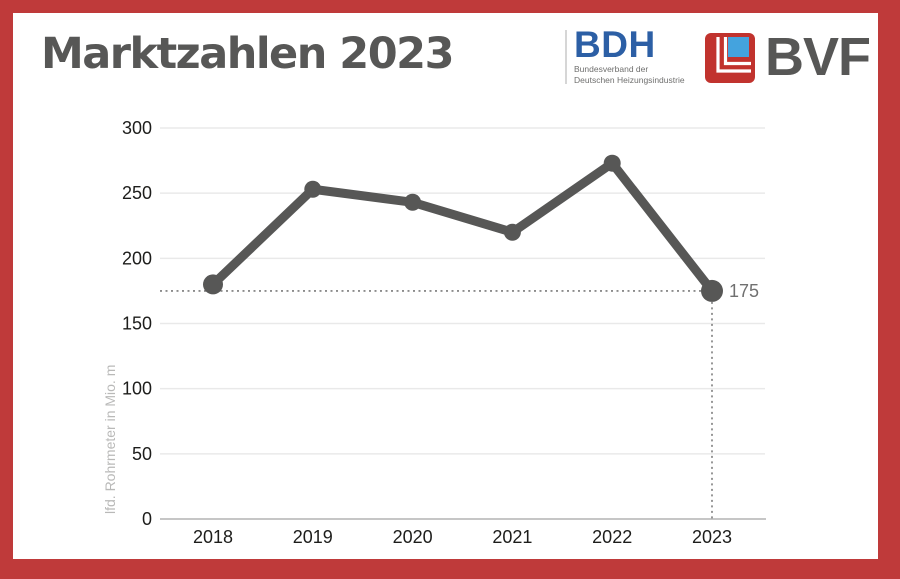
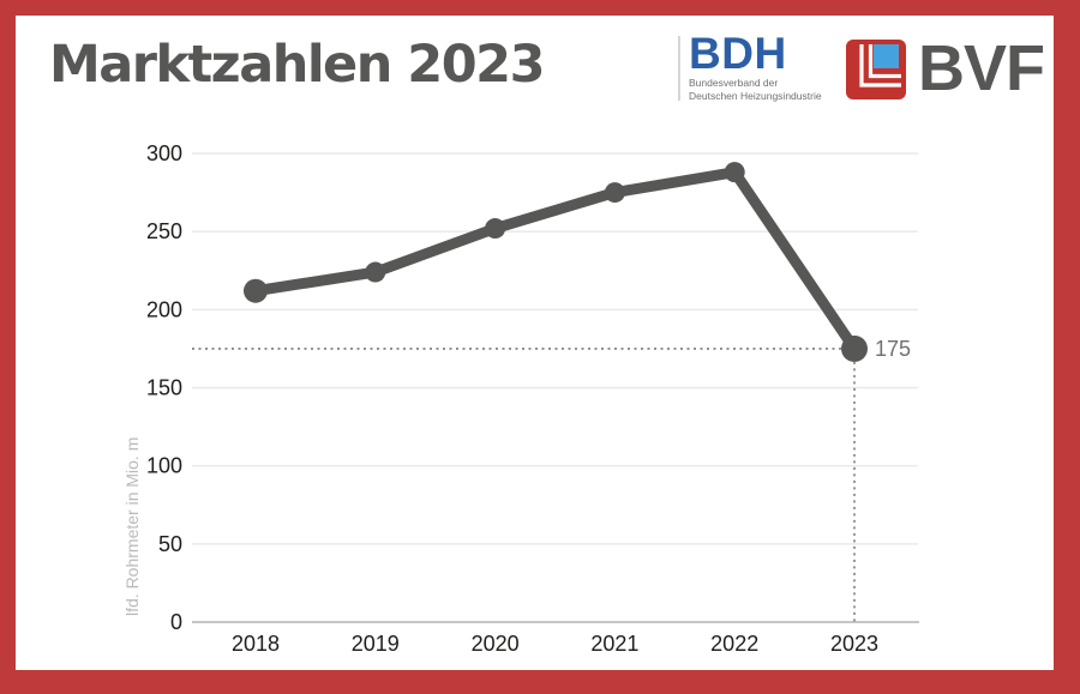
2018: 180 -> 212
2019: 253 -> 224
2020: 243 -> 252
2021: 220 -> 275
2022: 273 -> 288
